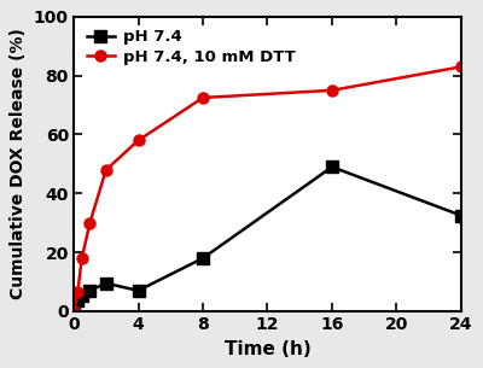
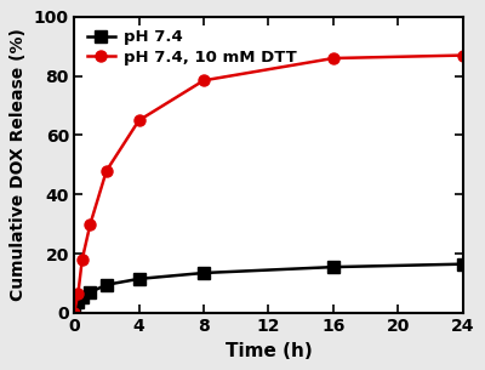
pH 7.4/4: 7.0 -> 11.5
pH 7.4, 10 mM DTT/4: 58.0 -> 65.0
pH 7.4/8: 18.0 -> 13.5
pH 7.4, 10 mM DTT/8: 72.5 -> 78.5
pH 7.4/16: 49.0 -> 15.5
pH 7.4, 10 mM DTT/16: 75.0 -> 86.0
pH 7.4/24: 32.5 -> 16.5
pH 7.4, 10 mM DTT/24: 83.0 -> 87.0
